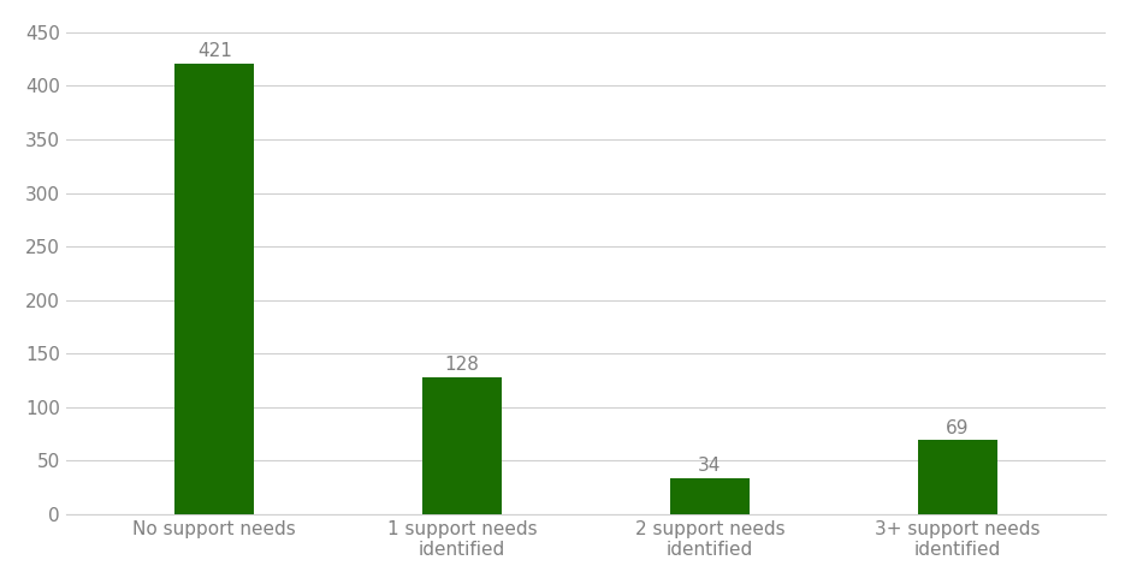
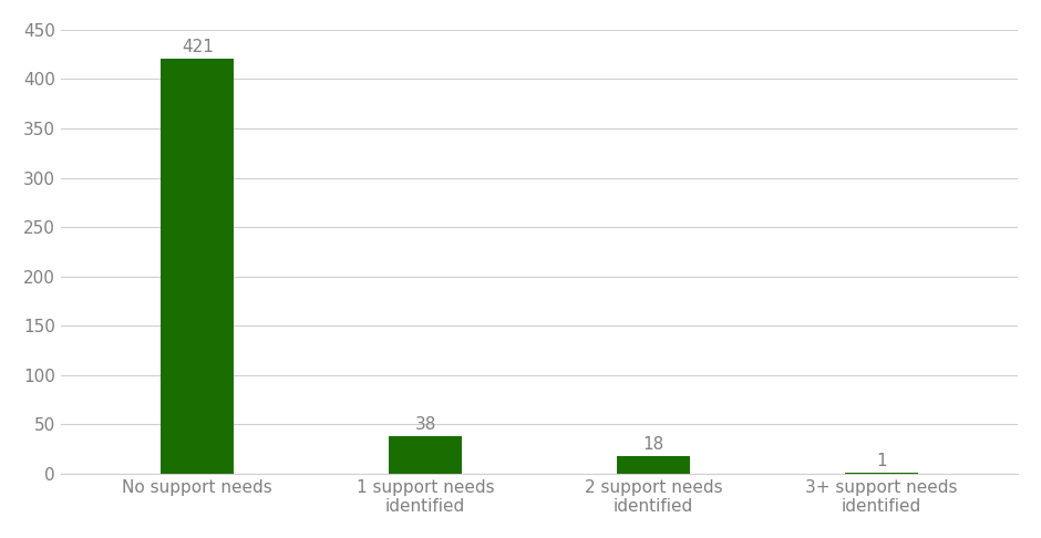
1 support needs identified: 128 -> 38
2 support needs identified: 34 -> 18
3+ support needs identified: 69 -> 1
